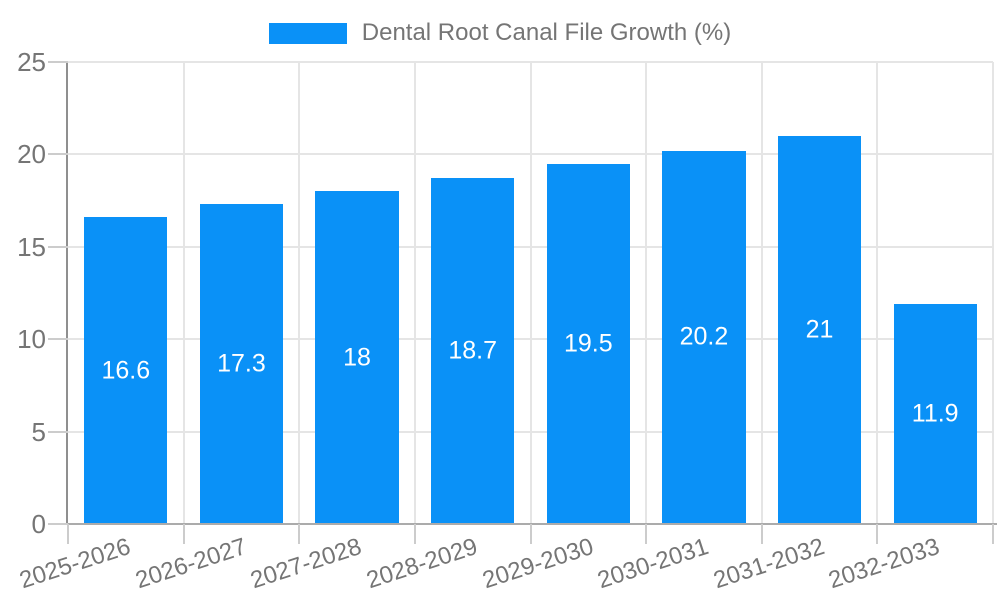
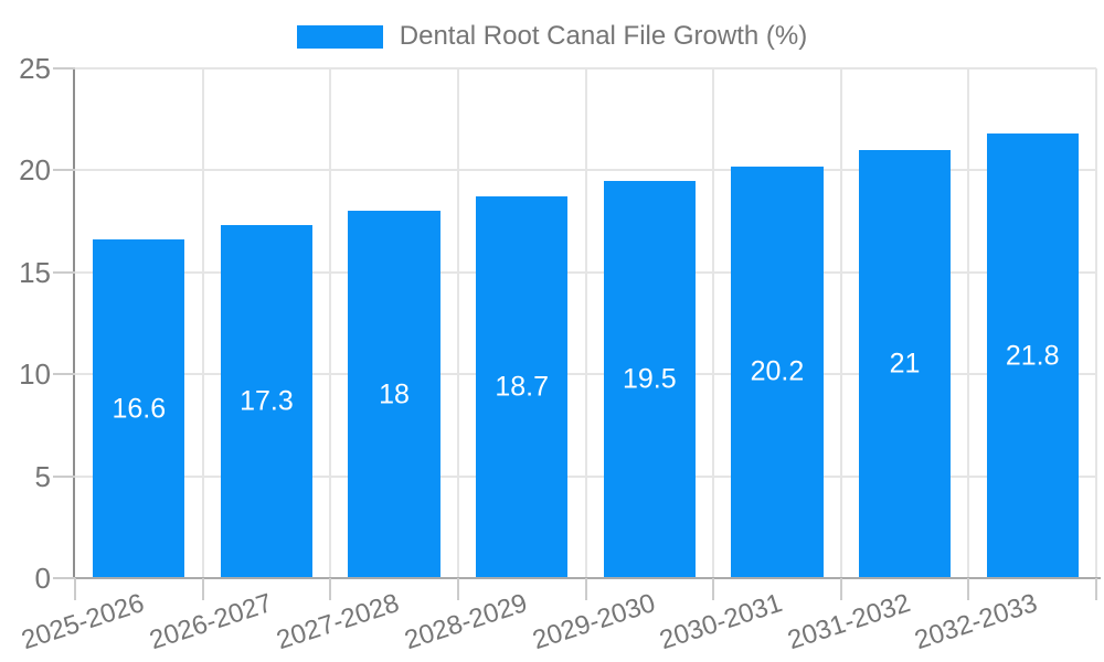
2032-2033: 11.9 -> 21.8
